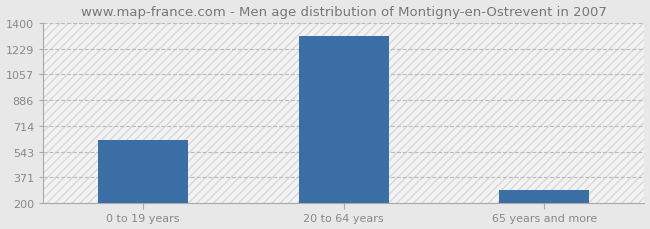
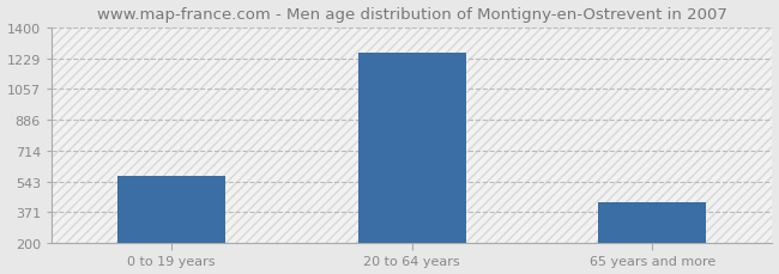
0 to 19 years: 620 -> 570
20 to 64 years: 1310 -> 1260
65 years and more: 280 -> 430
